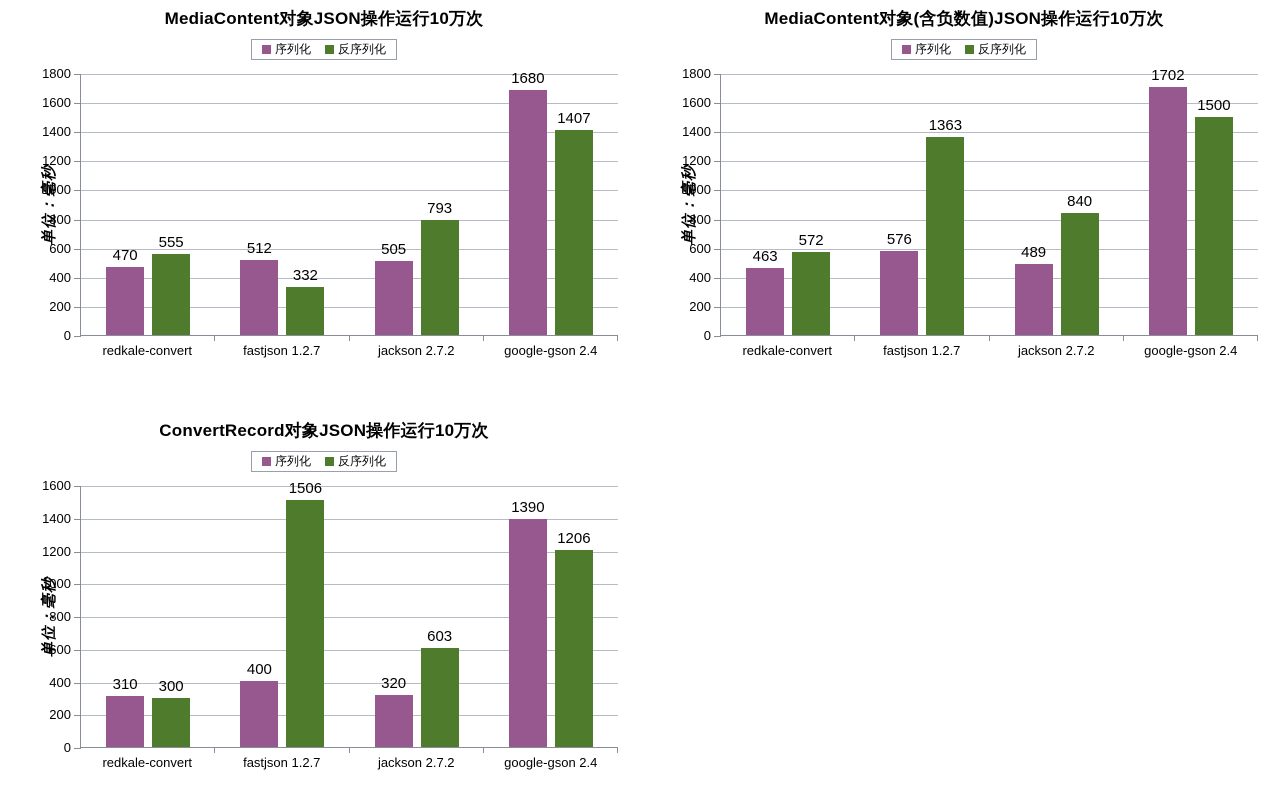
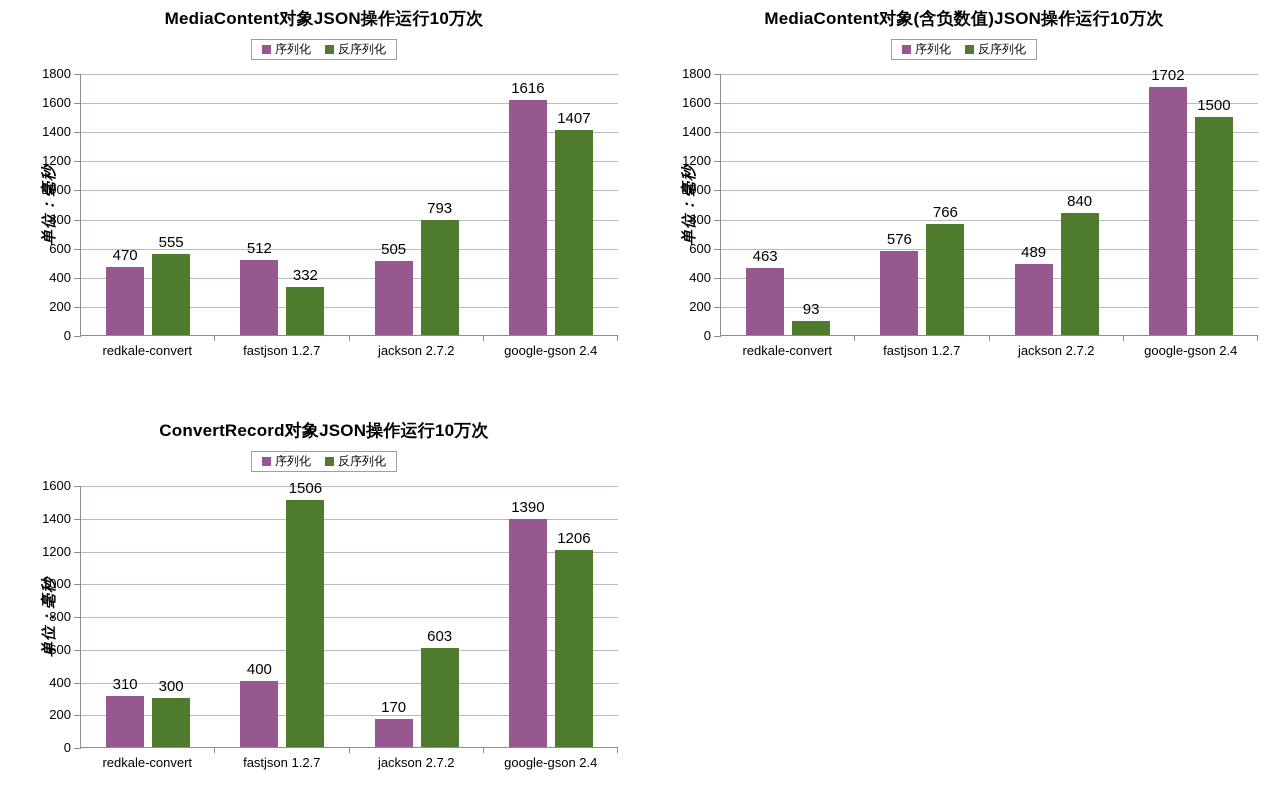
MediaContent对象JSON操作运行10万次/序列化/google-gson 2.4: 1680 -> 1616
MediaContent对象(含负数值)JSON操作运行10万次/反序列化/redkale-convert: 572 -> 93
MediaContent对象(含负数值)JSON操作运行10万次/反序列化/fastjson 1.2.7: 1363 -> 766
ConvertRecord对象JSON操作运行10万次/序列化/jackson 2.7.2: 320 -> 170
